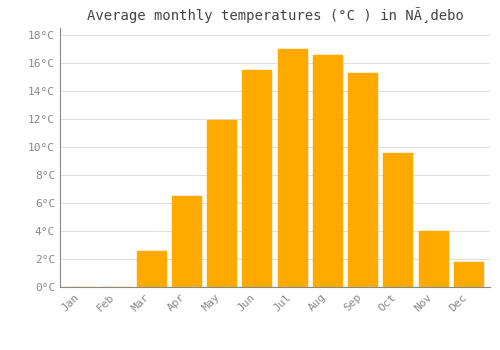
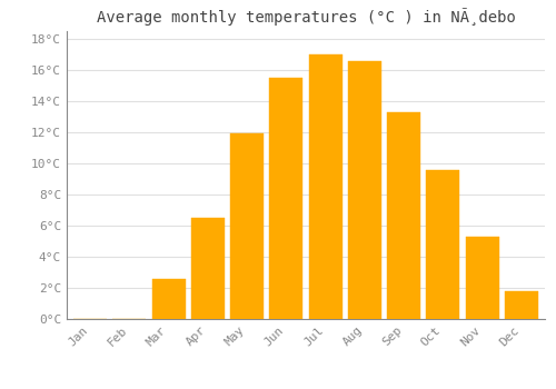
Sep: 15.3°C -> 13.3°C
Nov: 4.0°C -> 5.3°C
